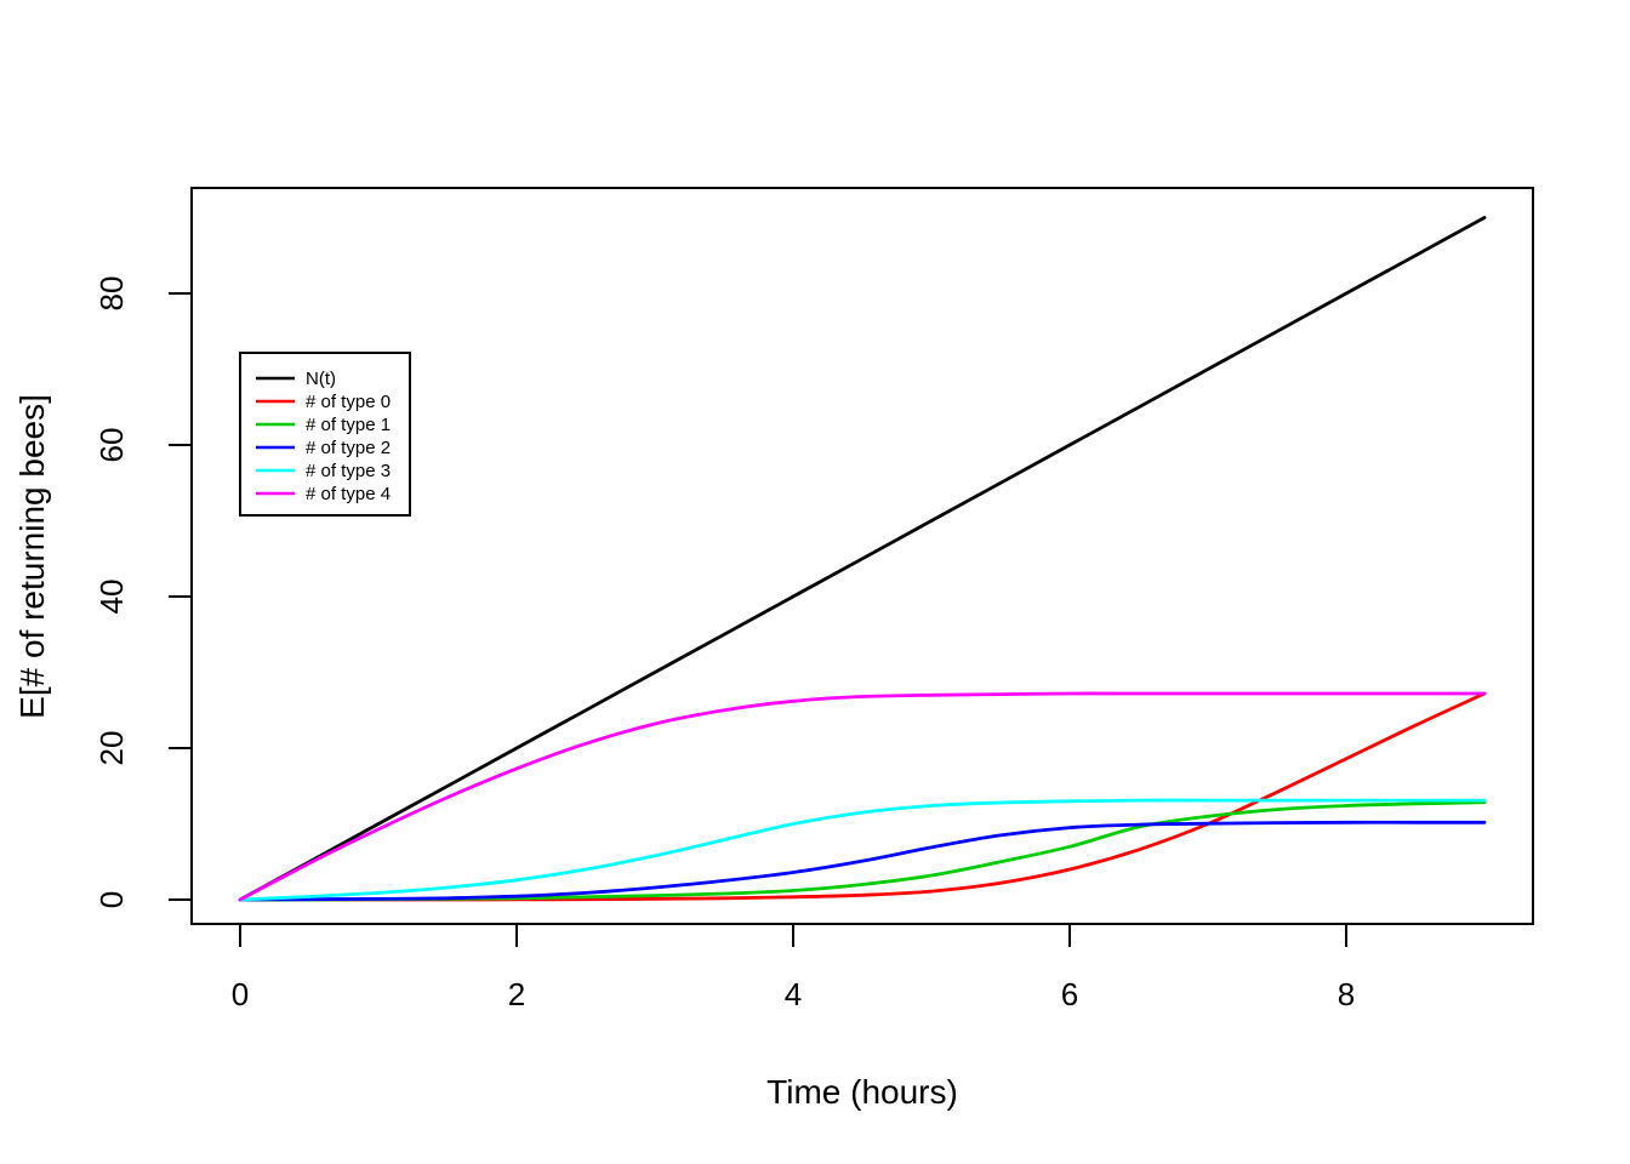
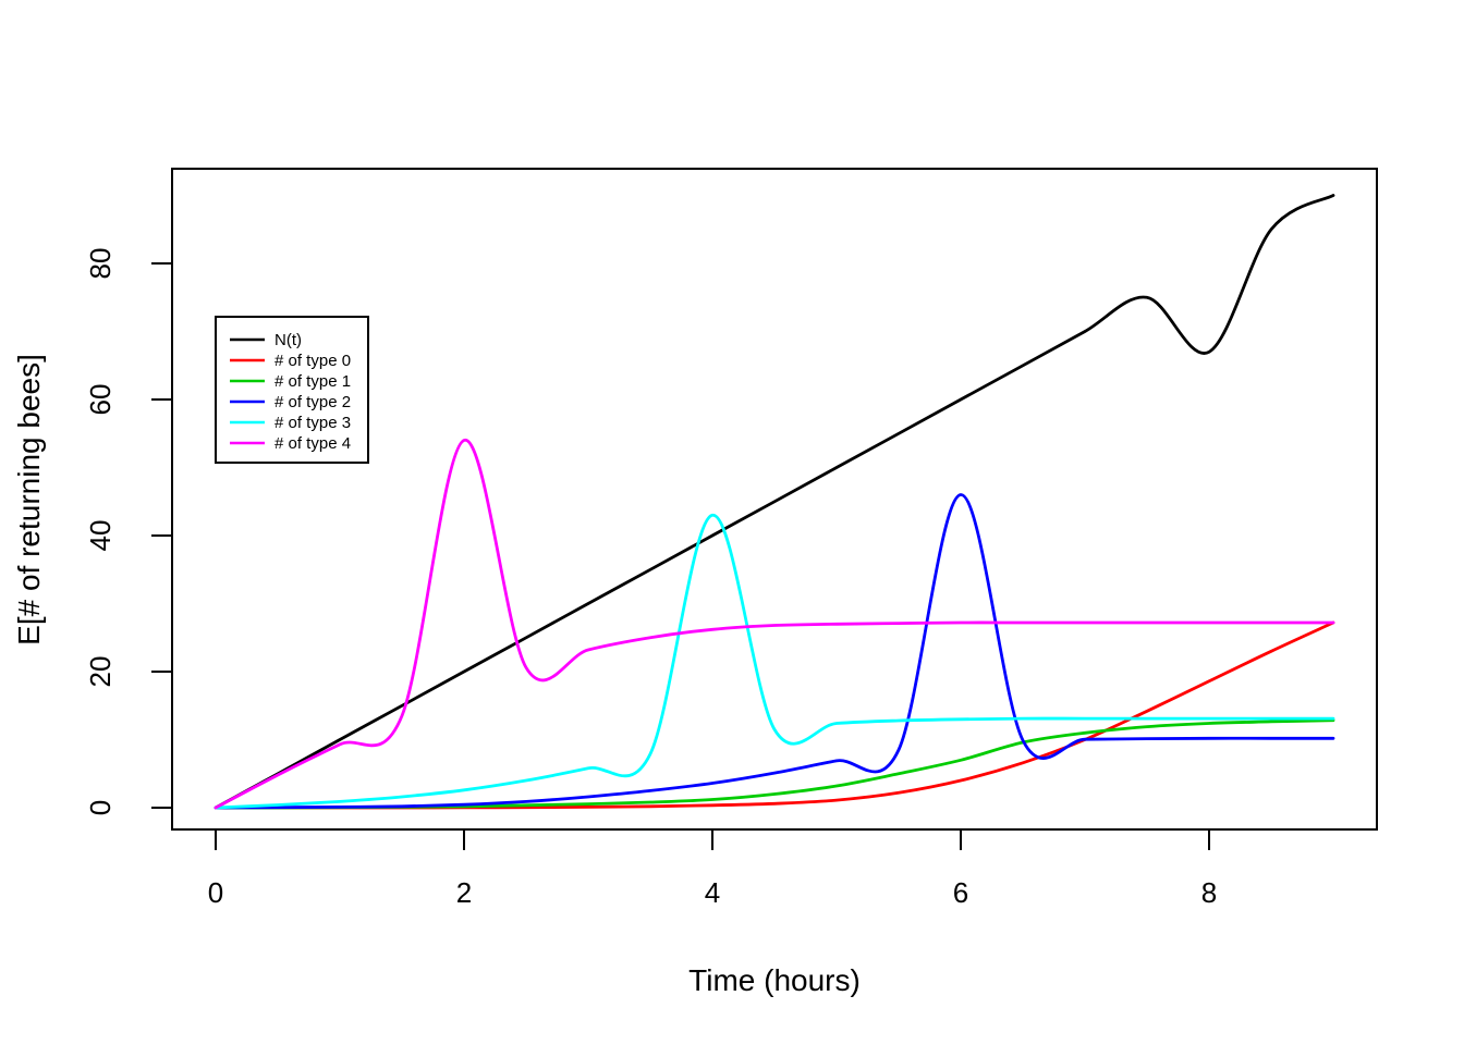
# of type 4/2: 17 -> 54
# of type 3/4: 10 -> 43
# of type 2/6: 10 -> 46
N(t)/8: 80 -> 67
